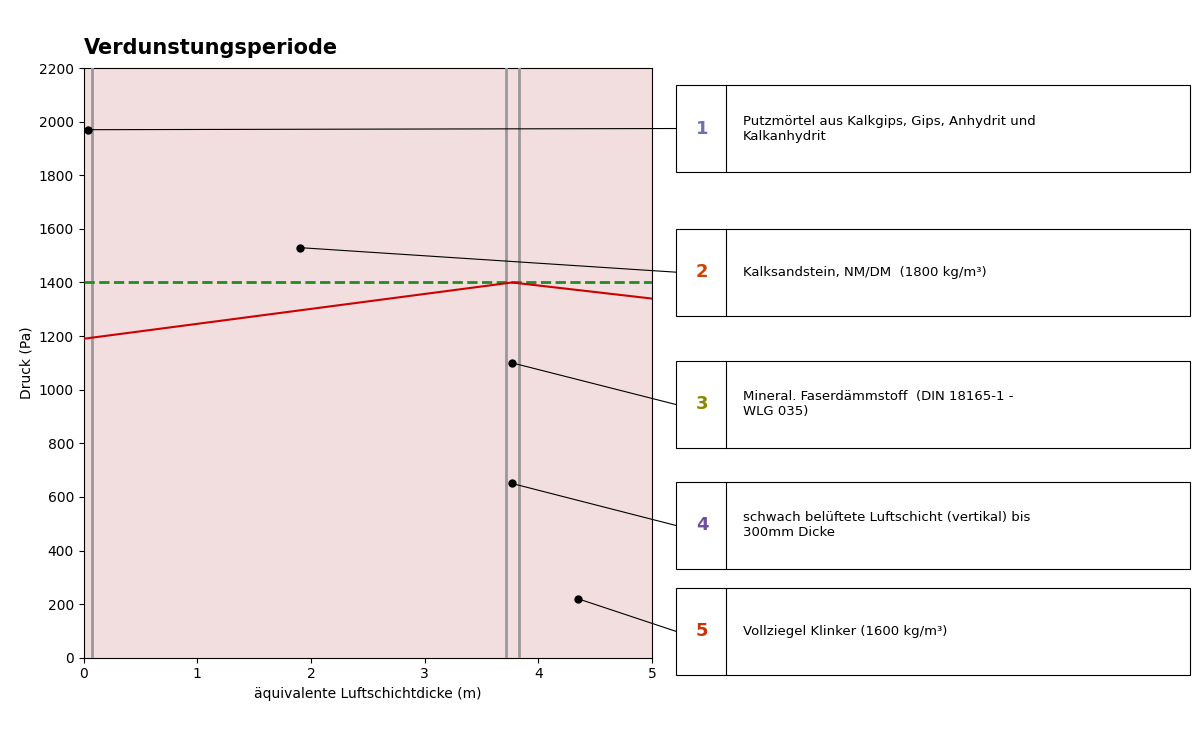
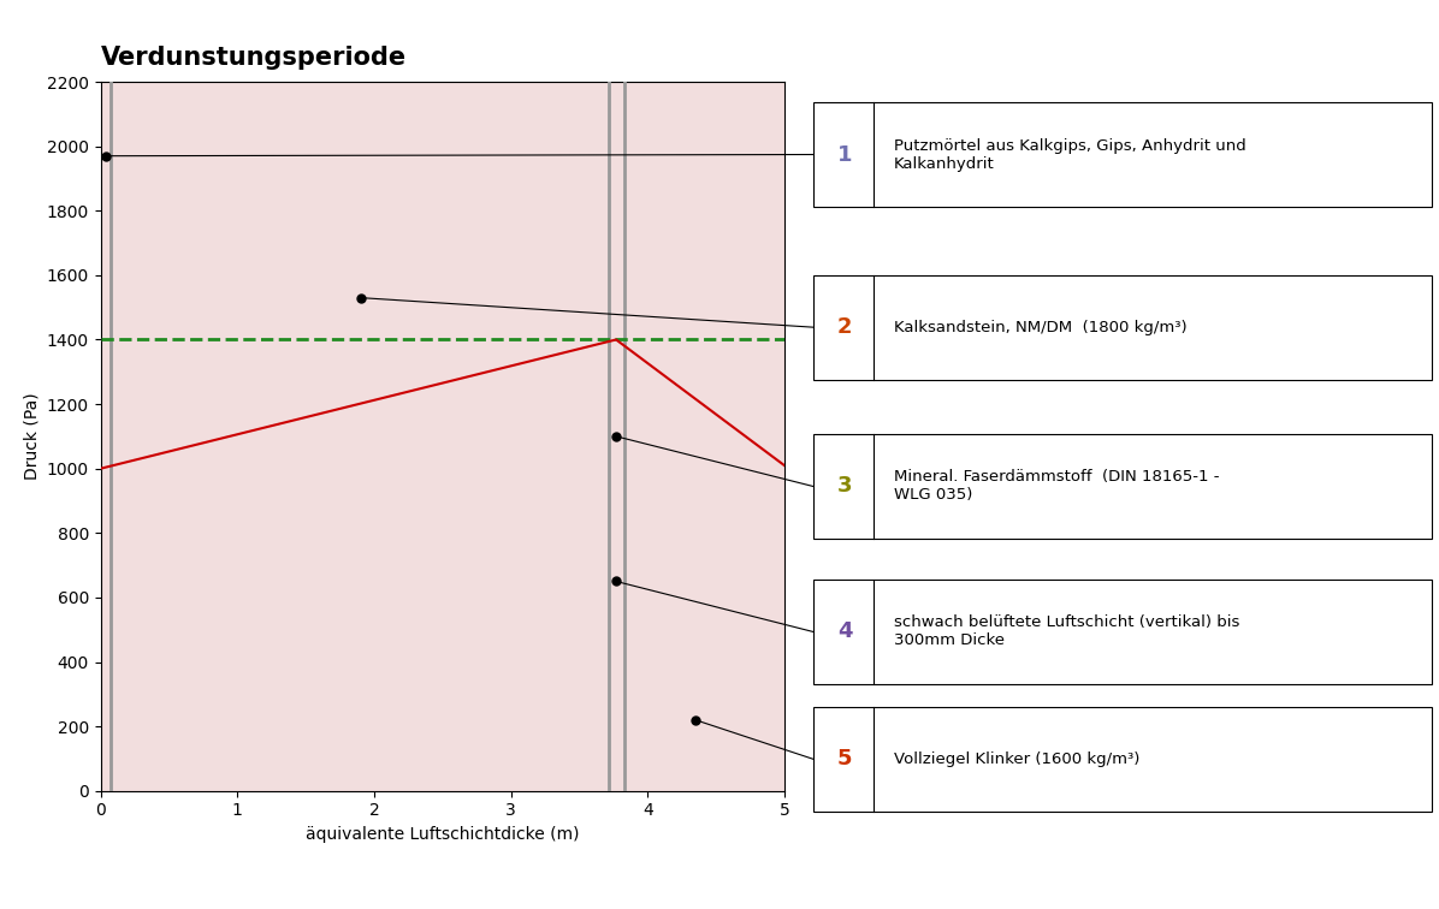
0: 1190 -> 1000
5: 1340 -> 1010
